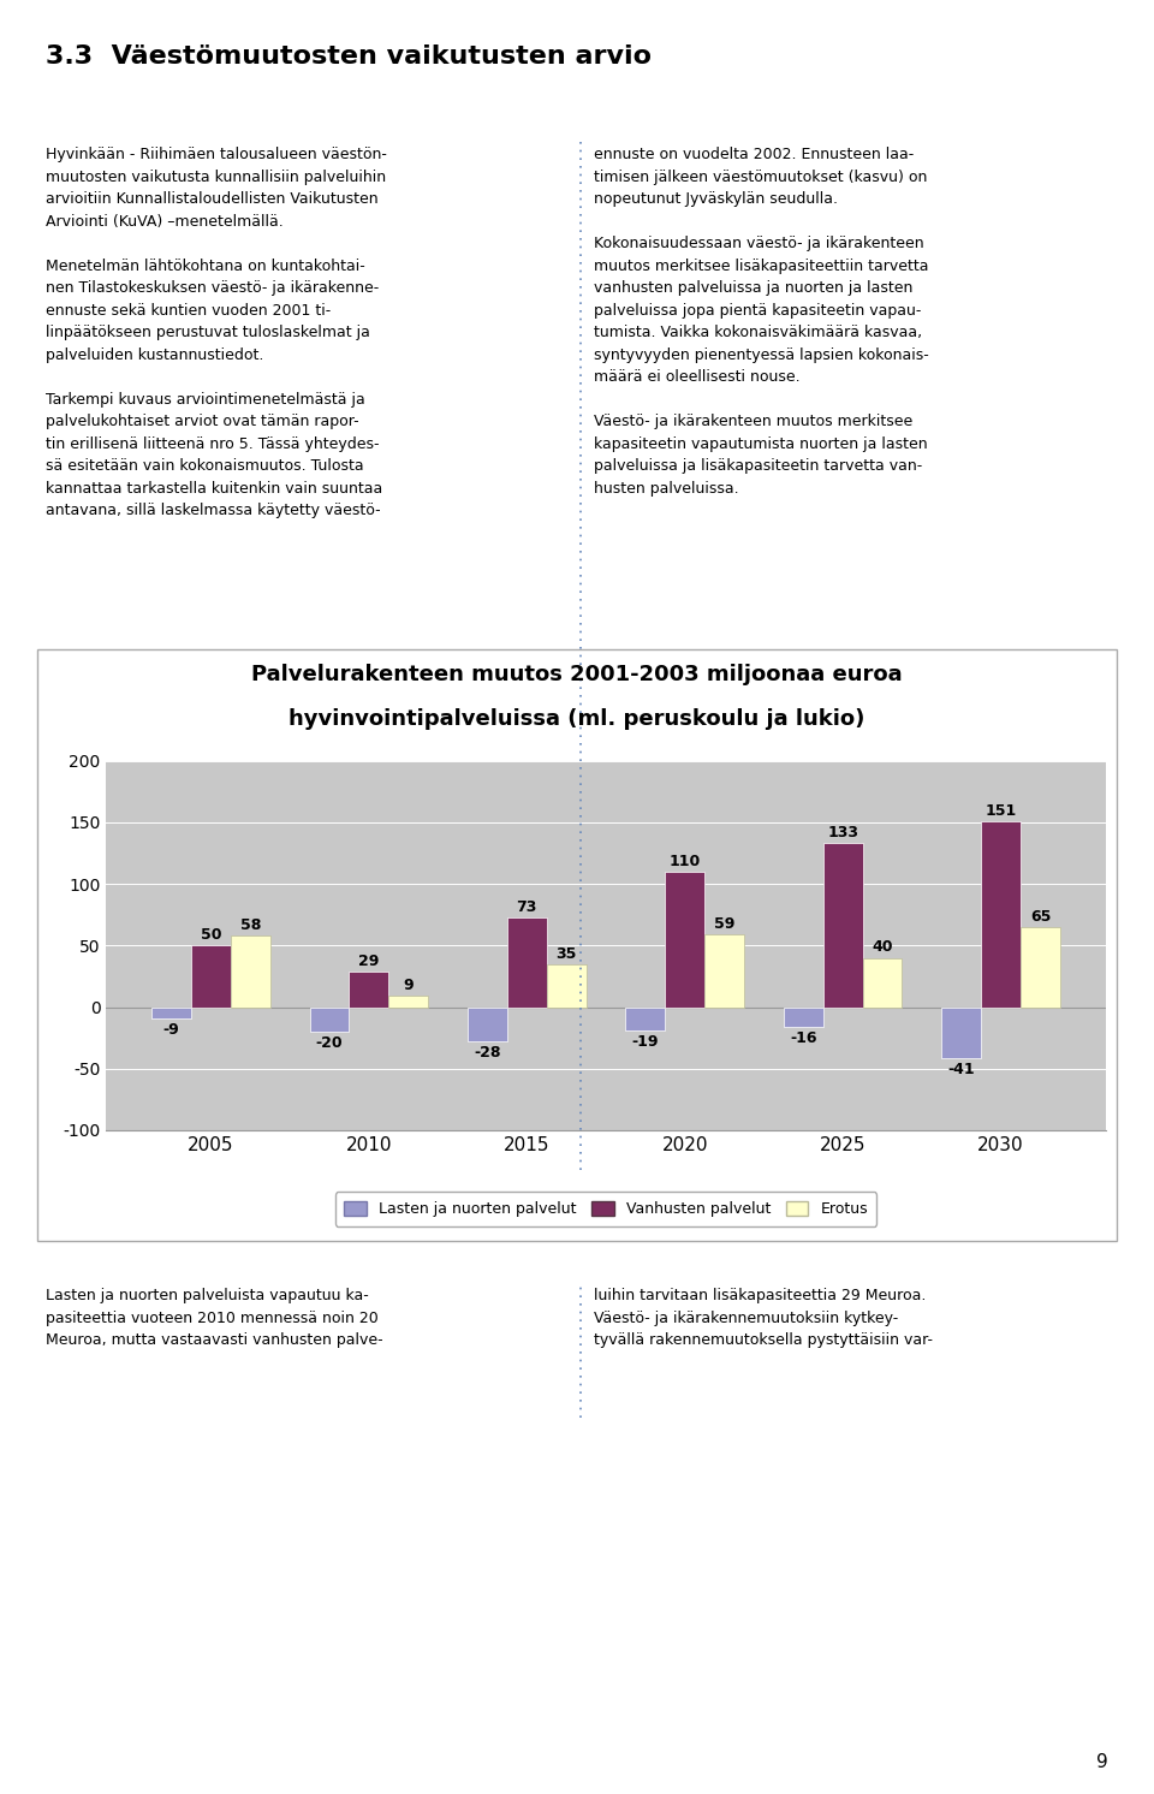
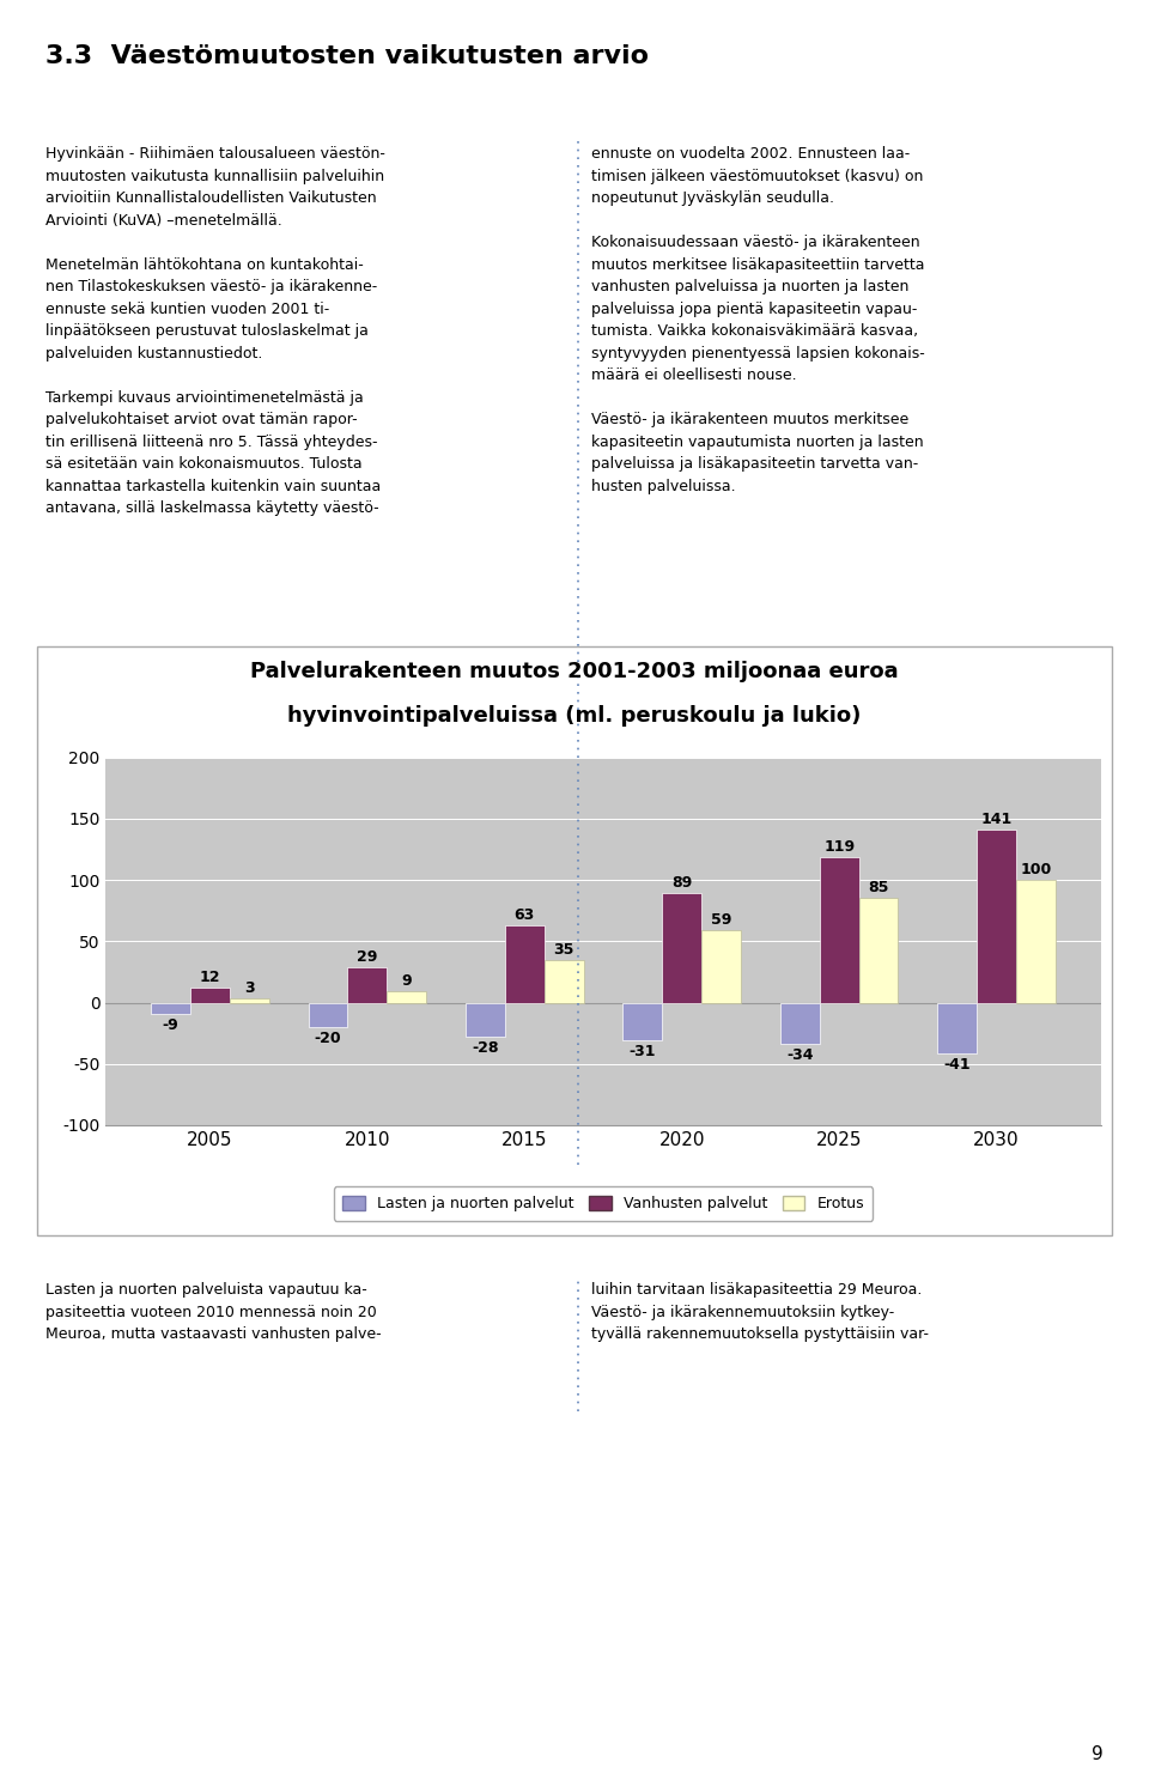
Vanhusten palvelut/2005: 50 -> 12
Erotus/2005: 58 -> 3
Vanhusten palvelut/2015: 73 -> 63
Lasten ja nuorten palvelut/2020: -19 -> -31
Vanhusten palvelut/2020: 110 -> 89
Lasten ja nuorten palvelut/2025: -16 -> -34
Vanhusten palvelut/2025: 133 -> 119
Erotus/2025: 40 -> 85
Vanhusten palvelut/2030: 151 -> 141
Erotus/2030: 65 -> 100
